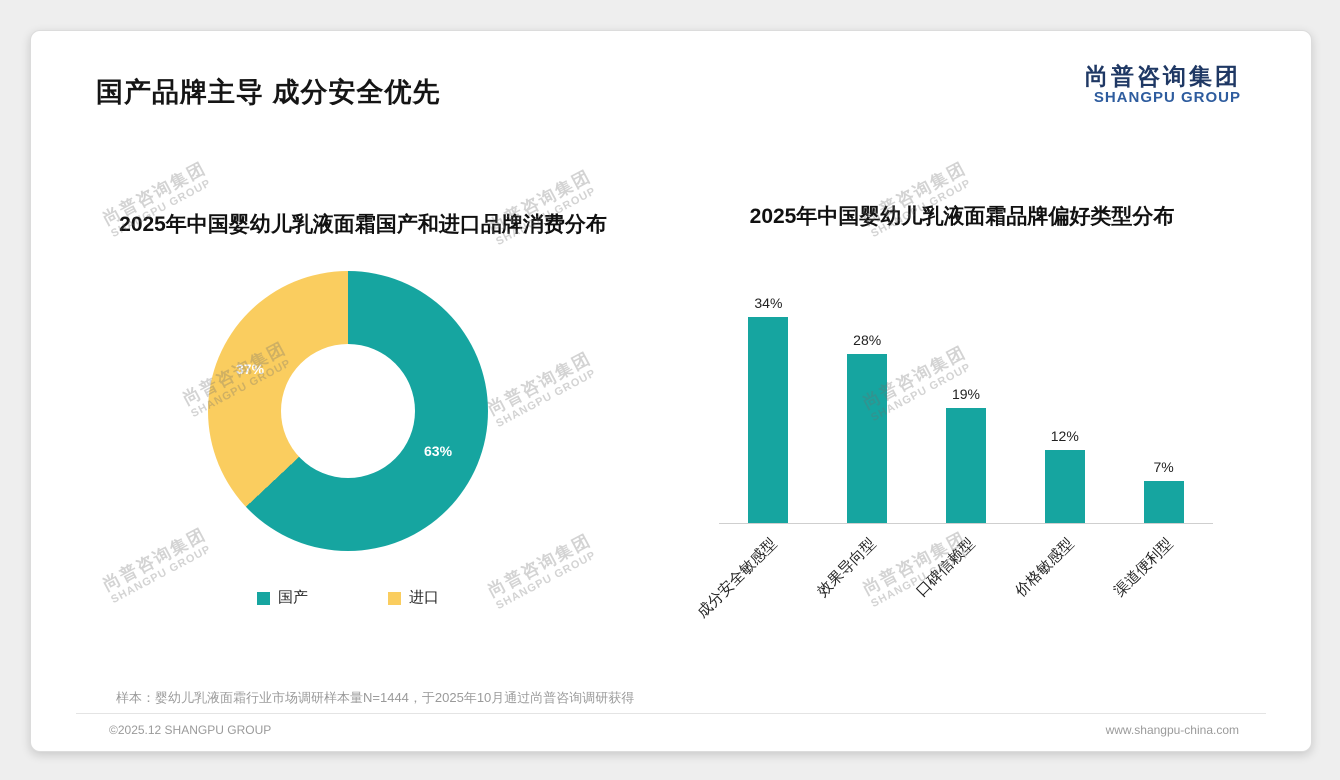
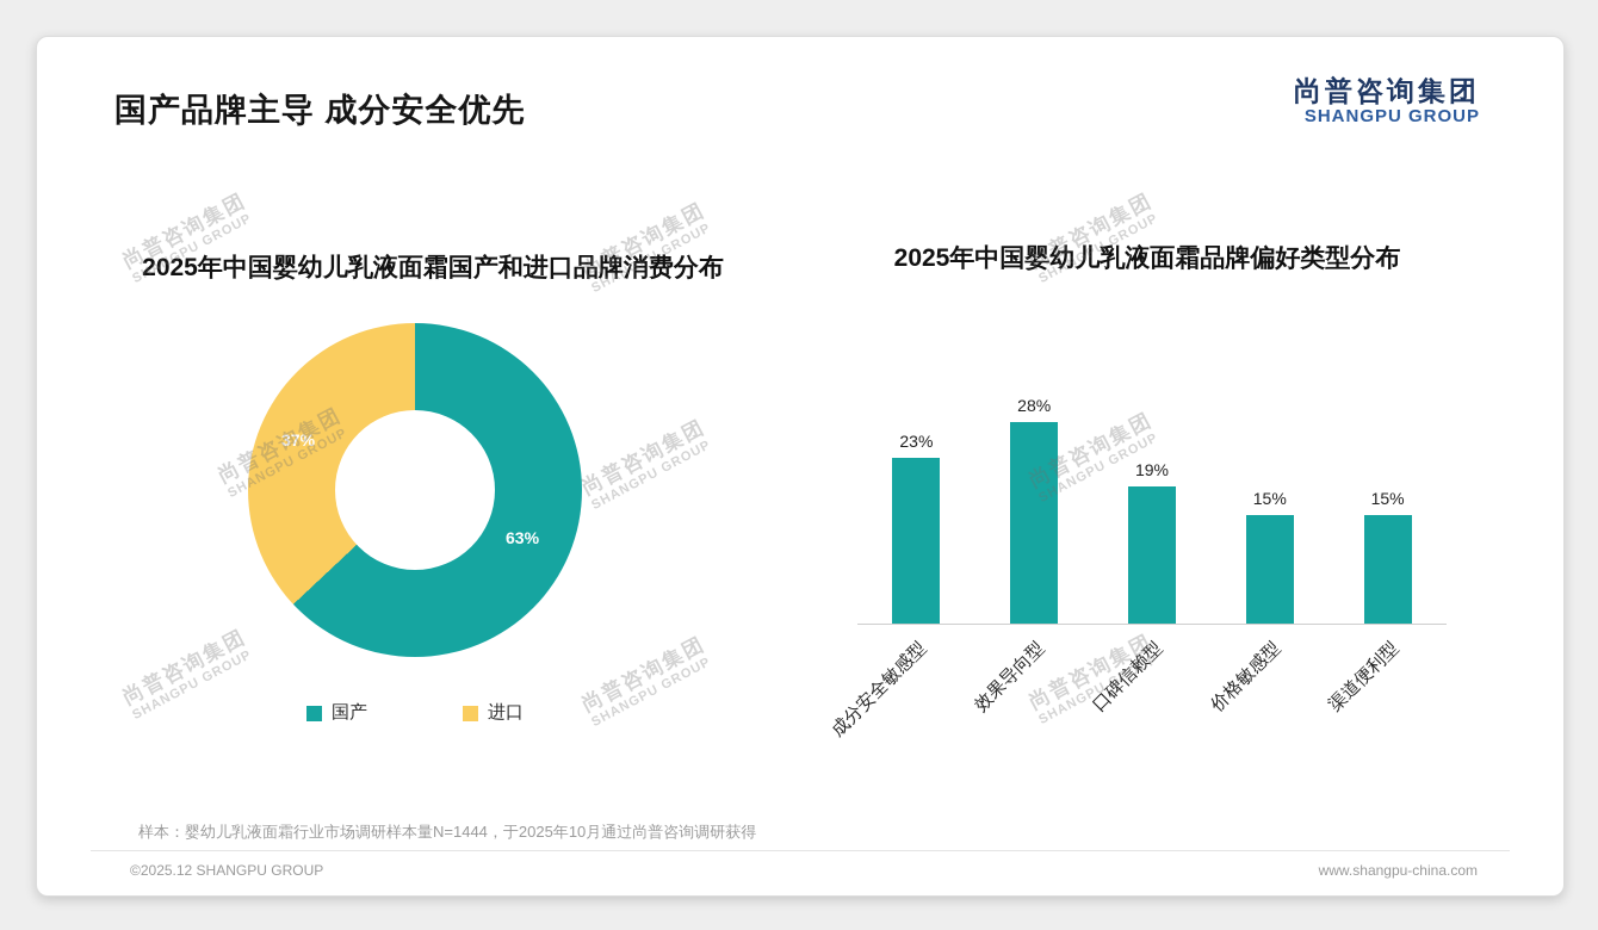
2025年中国婴幼儿乳液面霜品牌偏好类型分布/成分安全敏感型: 34% -> 23%
2025年中国婴幼儿乳液面霜品牌偏好类型分布/价格敏感型: 12% -> 15%
2025年中国婴幼儿乳液面霜品牌偏好类型分布/渠道便利型: 7% -> 15%
